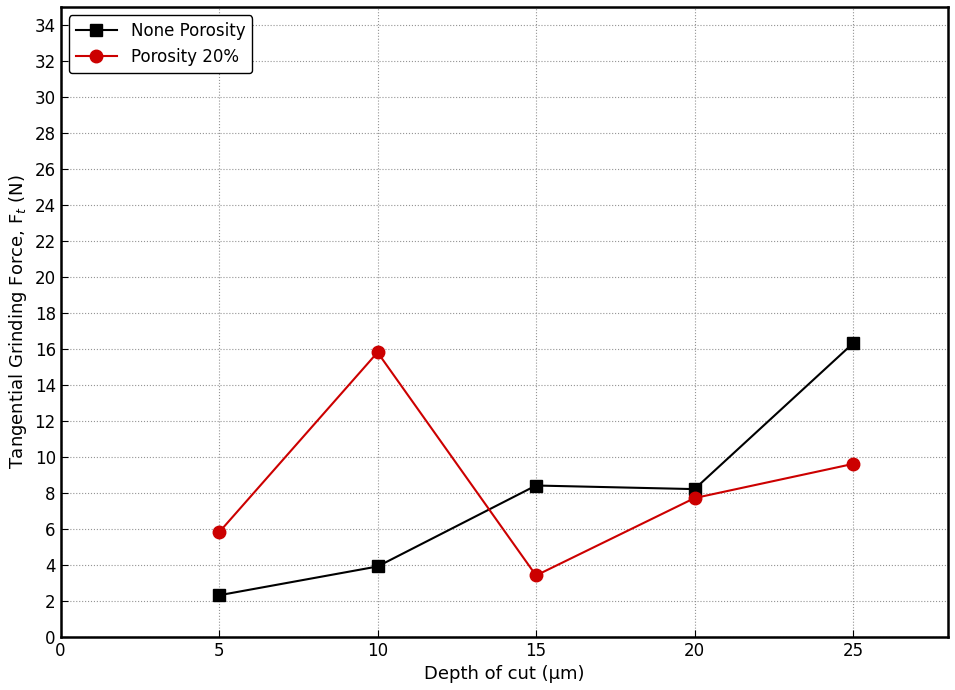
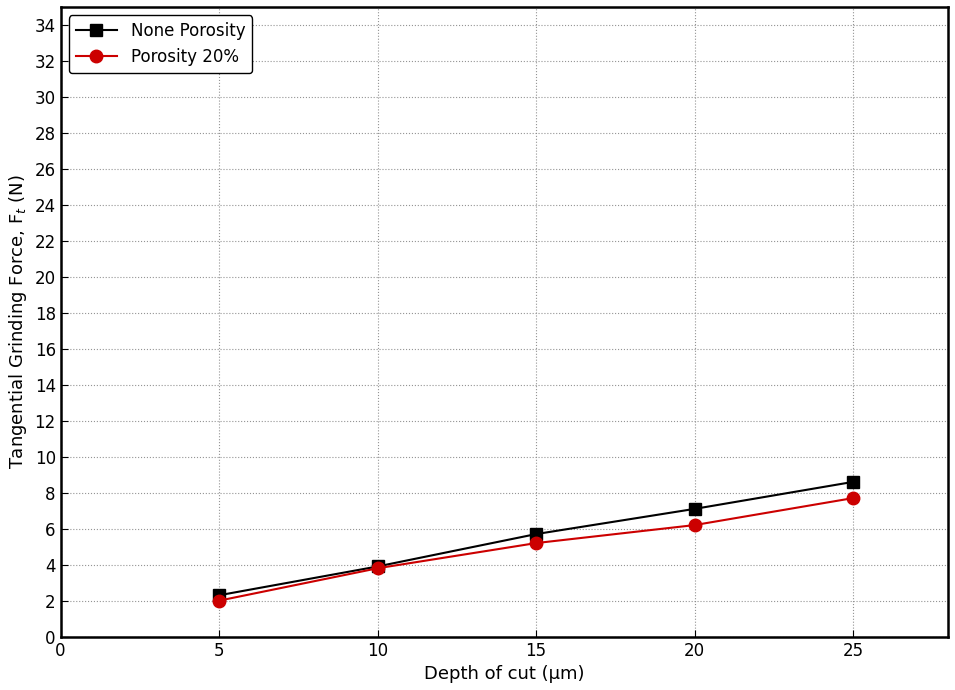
Porosity 20%/5: 5.8 -> 2.0
Porosity 20%/10: 15.8 -> 3.8
None Porosity/15: 8.4 -> 5.7
Porosity 20%/15: 3.4 -> 5.2
None Porosity/20: 8.2 -> 7.1
Porosity 20%/20: 7.7 -> 6.2
None Porosity/25: 16.3 -> 8.6
Porosity 20%/25: 9.6 -> 7.7
